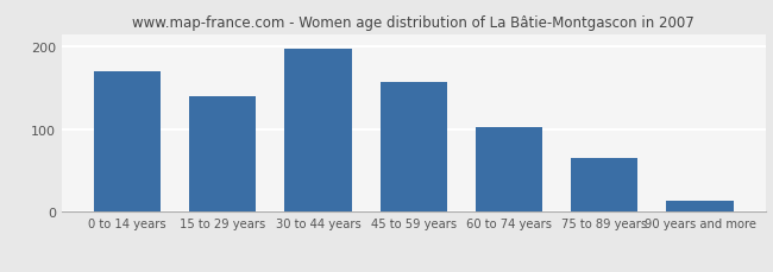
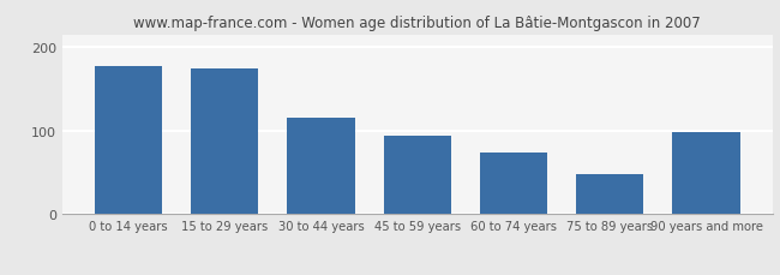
0 to 14 years: 170 -> 178
15 to 29 years: 140 -> 174
30 to 44 years: 197 -> 116
45 to 59 years: 158 -> 94
60 to 74 years: 103 -> 74
75 to 89 years: 65 -> 48
90 years and more: 13 -> 98
